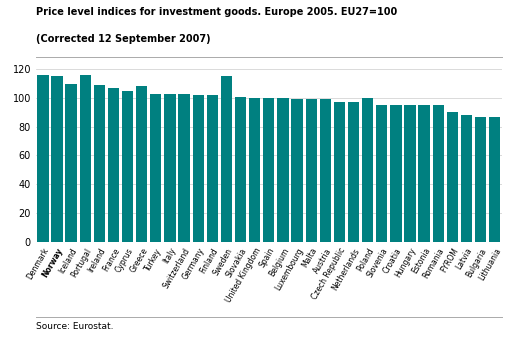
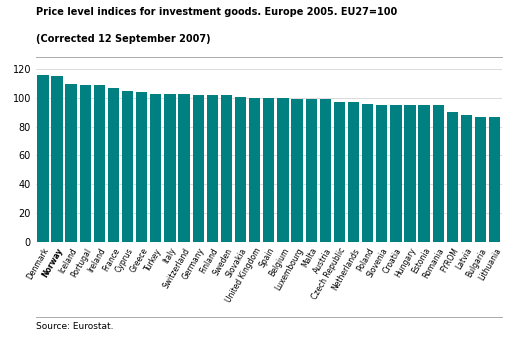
Portugal: 116 -> 109
Greece: 108 -> 104
Sweden: 115 -> 102
Poland: 100 -> 96
